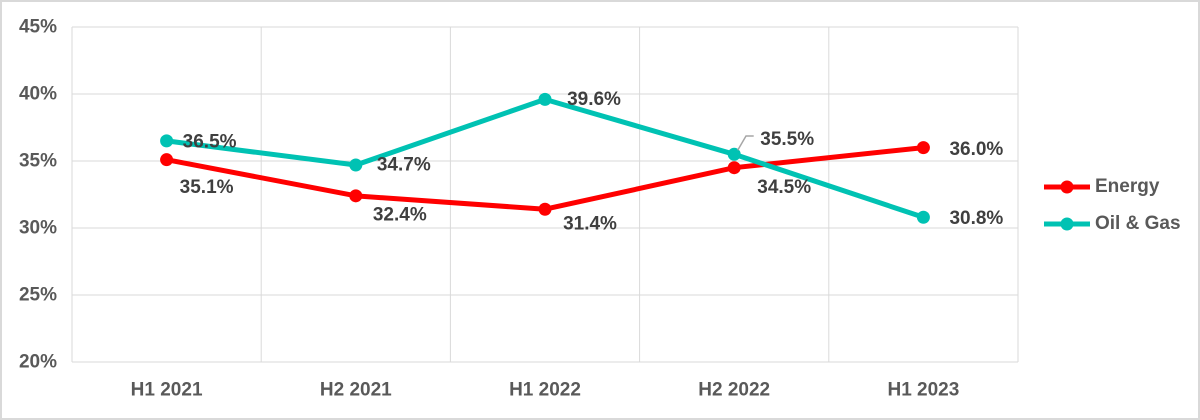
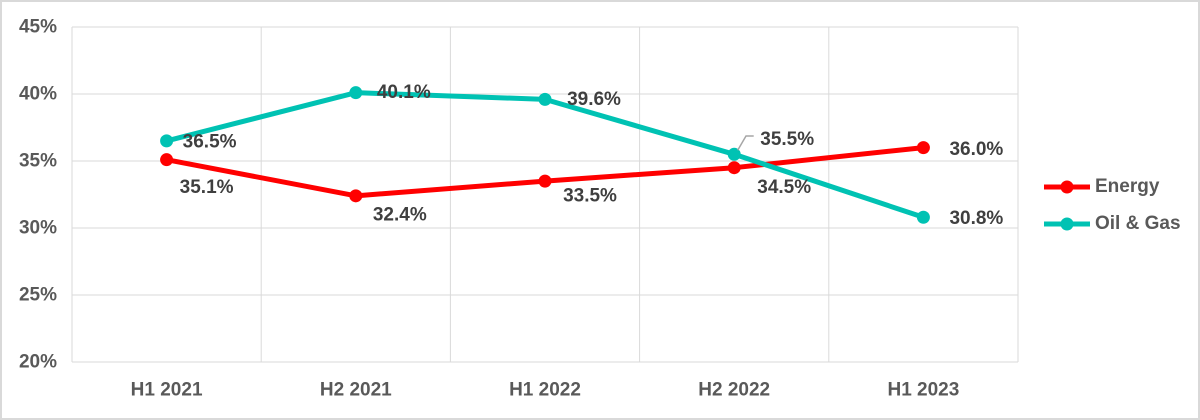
Oil & Gas/H2 2021: 34.7% -> 40.1%
Energy/H1 2022: 31.4% -> 33.5%
